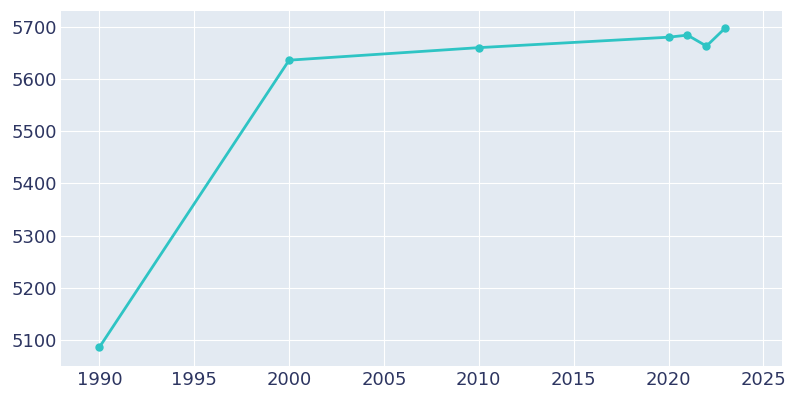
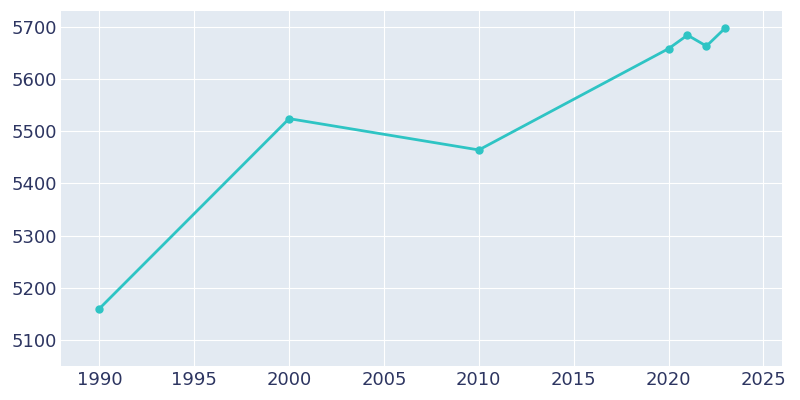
1990: 5086 -> 5160
2000: 5636 -> 5524
2010: 5660 -> 5464
2020: 5680 -> 5658
